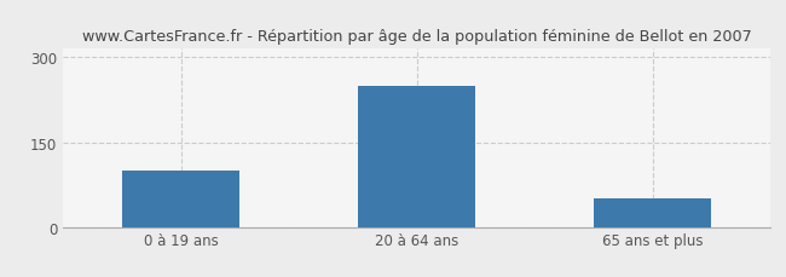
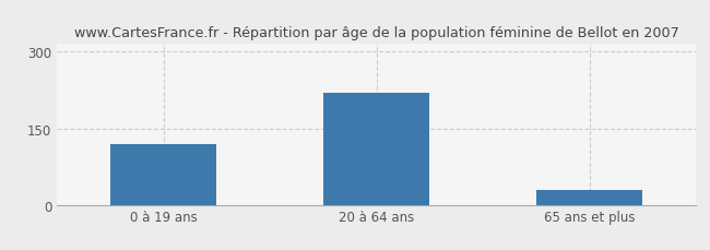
0 à 19 ans: 100 -> 120
20 à 64 ans: 250 -> 220
65 ans et plus: 50 -> 30
